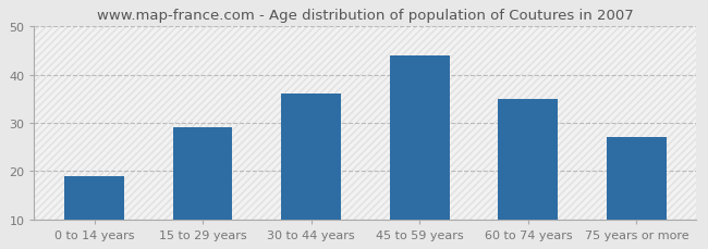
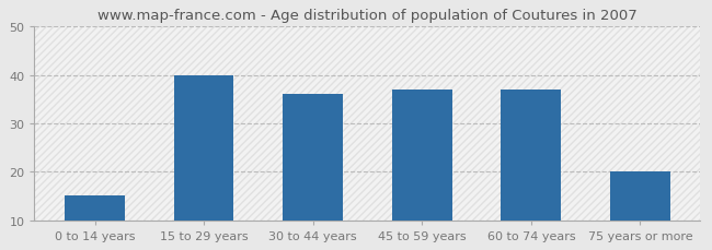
0 to 14 years: 19 -> 15
15 to 29 years: 29 -> 40
45 to 59 years: 44 -> 37
60 to 74 years: 35 -> 37
75 years or more: 27 -> 20
